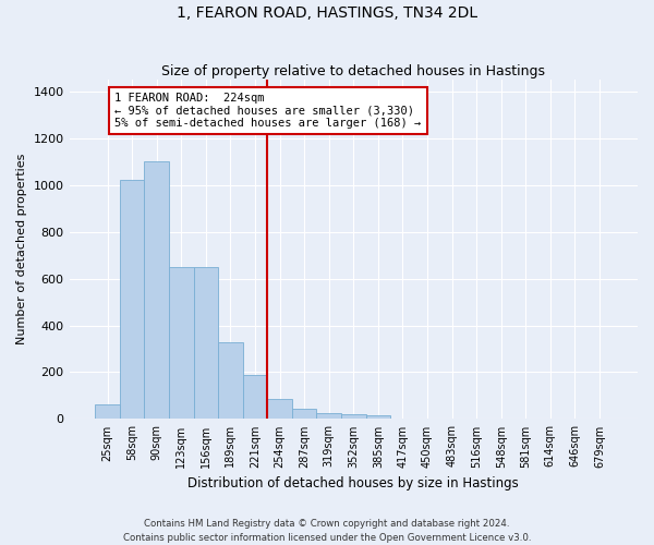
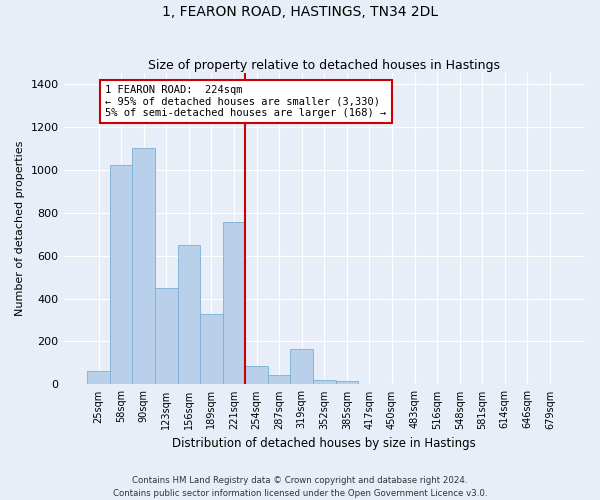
123sqm: 650 -> 450
221sqm: 190 -> 755
319sqm: 27 -> 165
